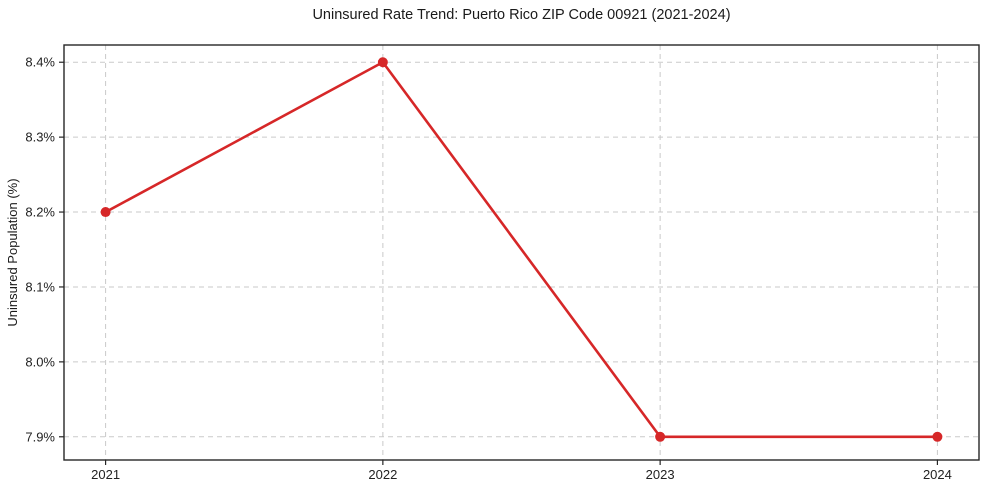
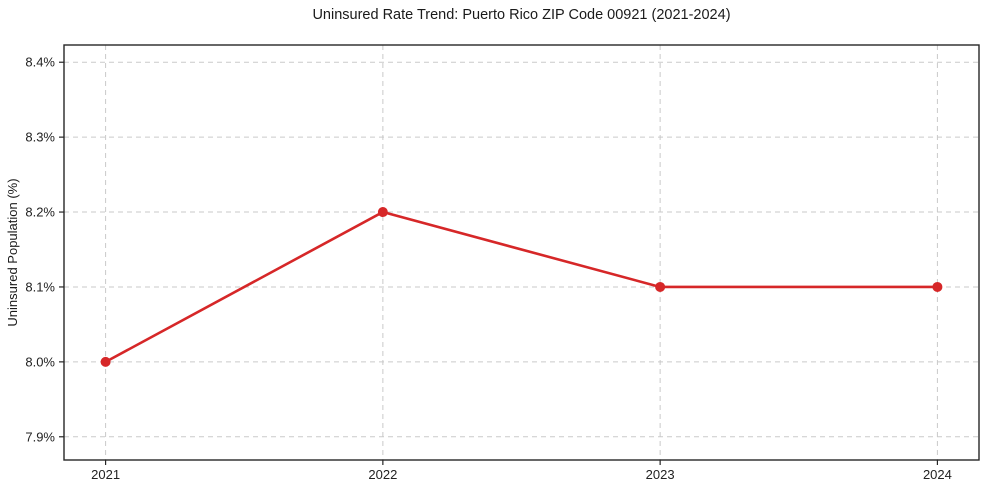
2021: 8.2% -> 8.0%
2022: 8.4% -> 8.2%
2023: 7.9% -> 8.1%
2024: 7.9% -> 8.1%
